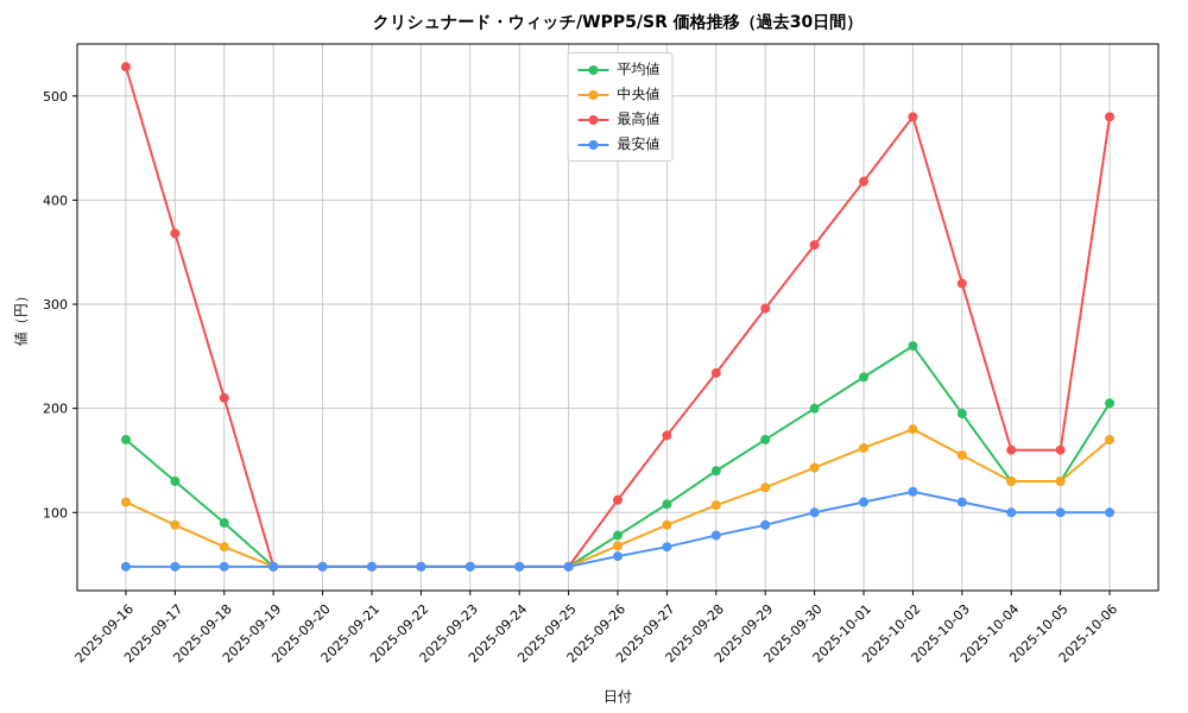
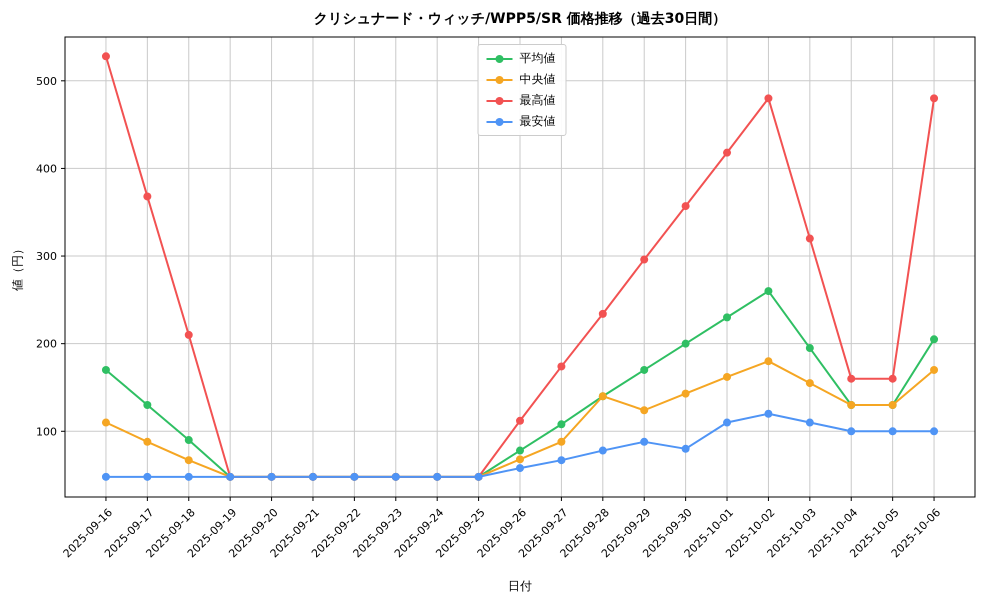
中央値/2025-09-28: 110 -> 140
最安値/2025-09-30: 100 -> 80
